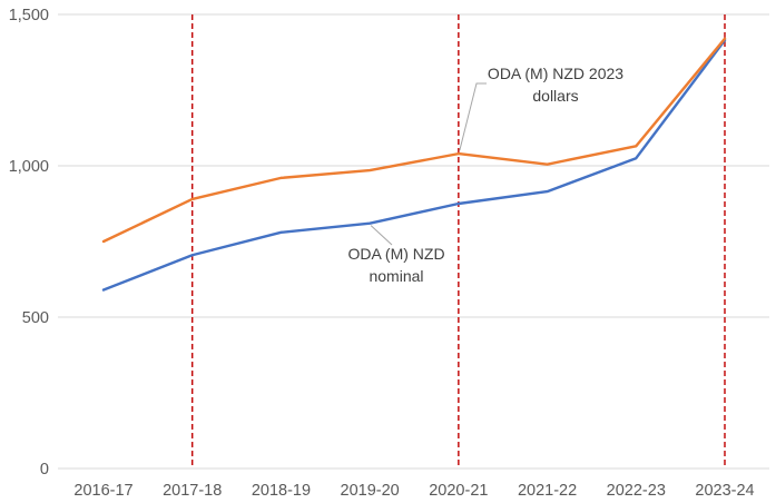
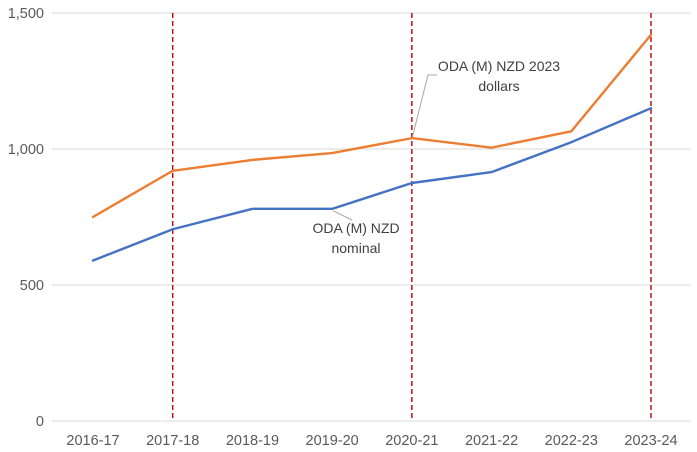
ODA (M) NZD 2023 dollars/2017-18: 890 -> 920
ODA (M) NZD nominal/2019-20: 810 -> 780
ODA (M) NZD nominal/2023-24: 1420 -> 1150
